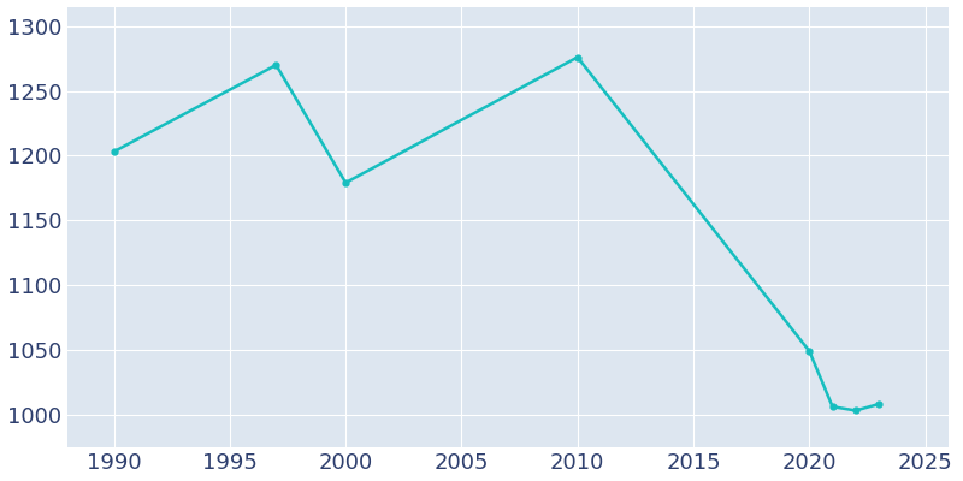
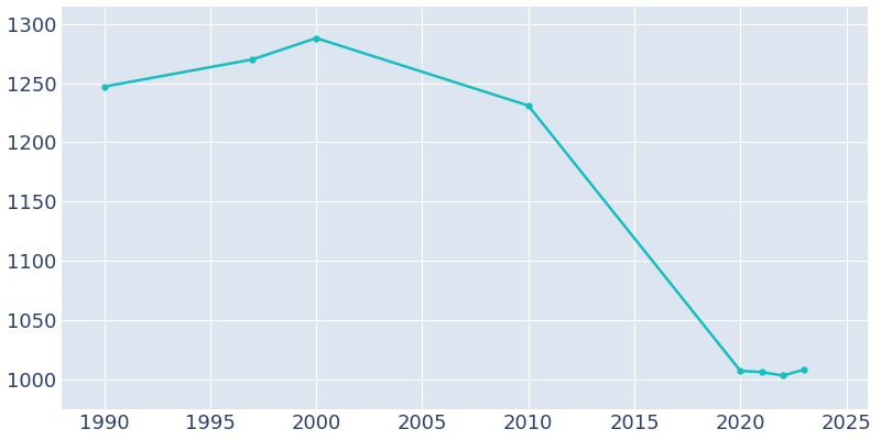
1990: 1203 -> 1247
2000: 1179 -> 1288
2010: 1276 -> 1231
2020: 1049 -> 1007
